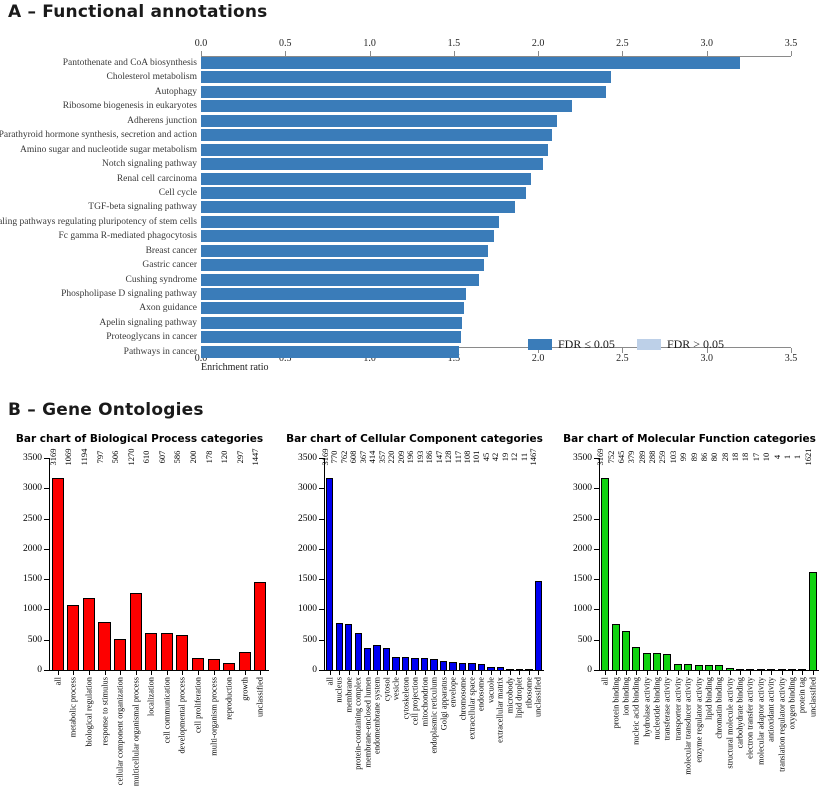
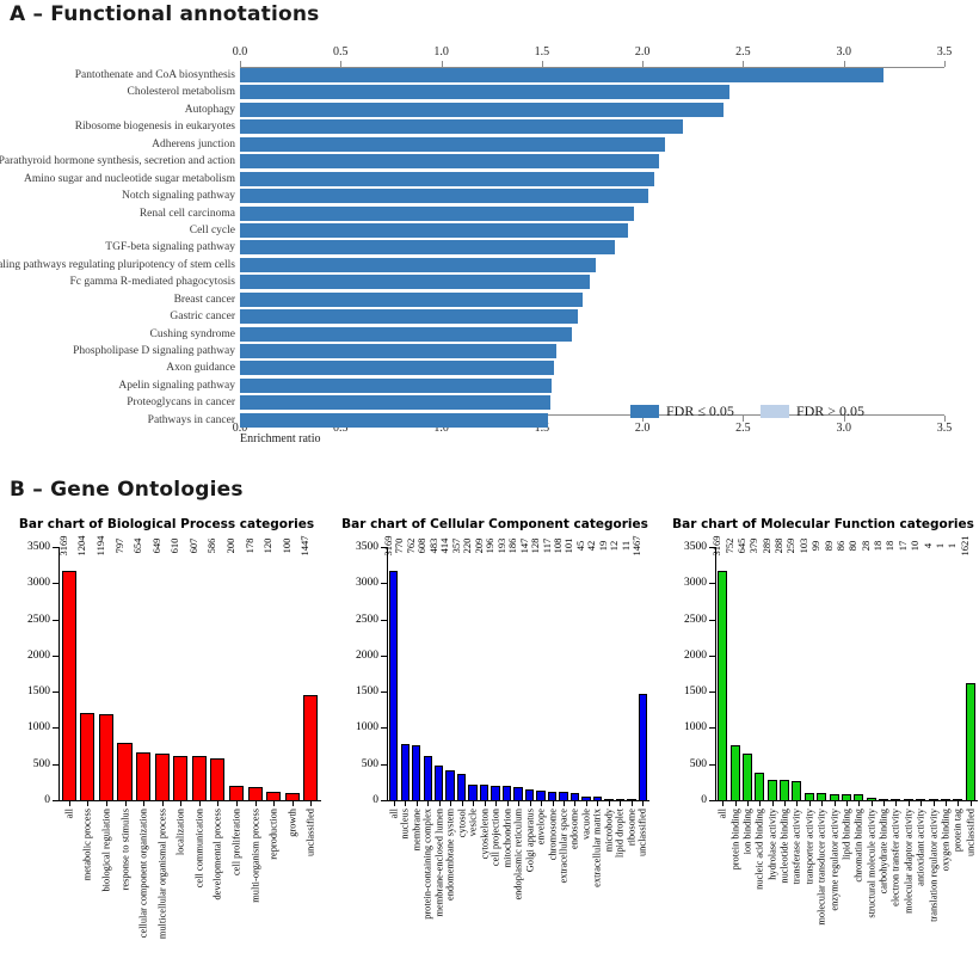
Bar chart of Biological Process categories/metabolic process: 1069 -> 1204
Bar chart of Biological Process categories/cellular component organization: 506 -> 654
Bar chart of Biological Process categories/multicellular organismal process: 1270 -> 649
Bar chart of Biological Process categories/growth: 297 -> 100
Bar chart of Cellular Component categories/membrane-enclosed lumen: 367 -> 483
